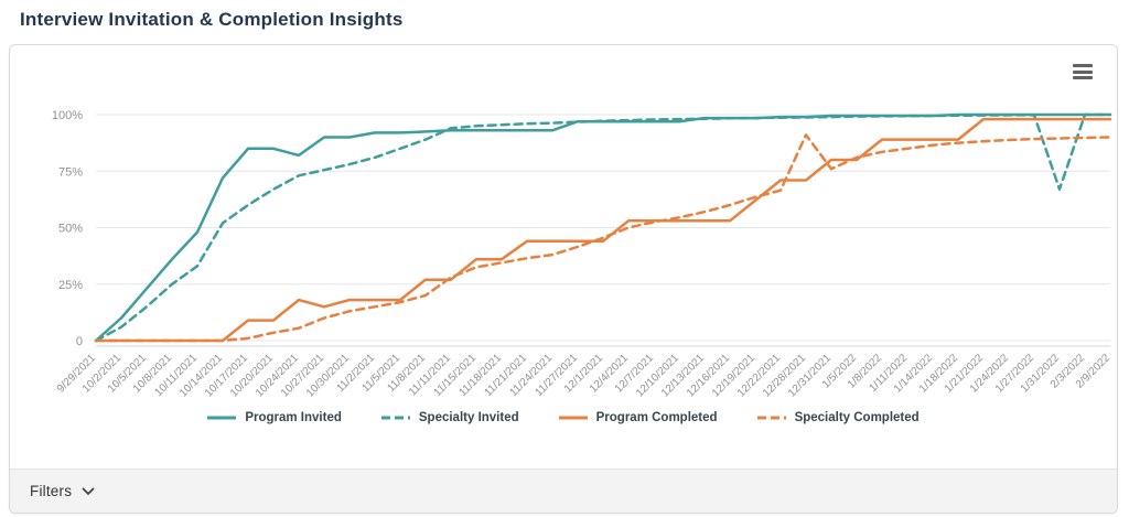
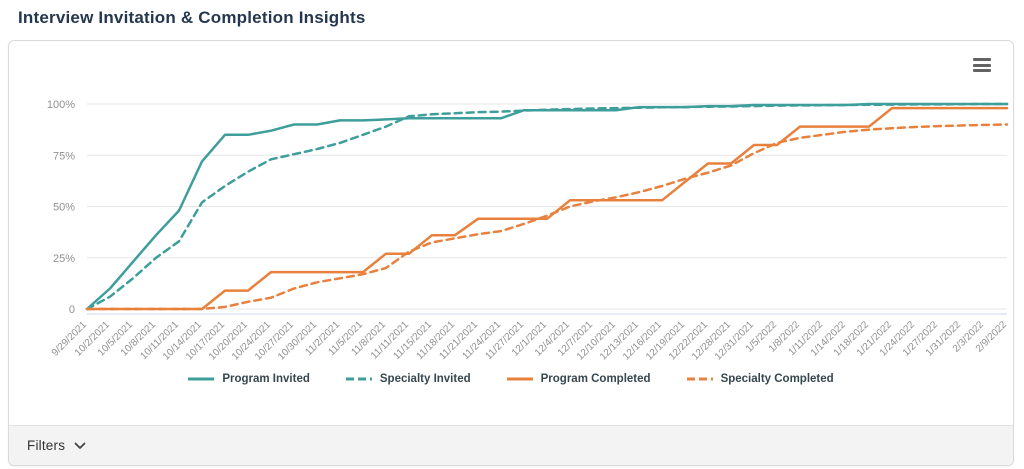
Program Invited/10/24/2021: 82% -> 87%
Program Completed/10/27/2021: 15% -> 18%
Specialty Completed/12/28/2021: 91% -> 70%
Specialty Invited/1/31/2022: 67% -> 100%
